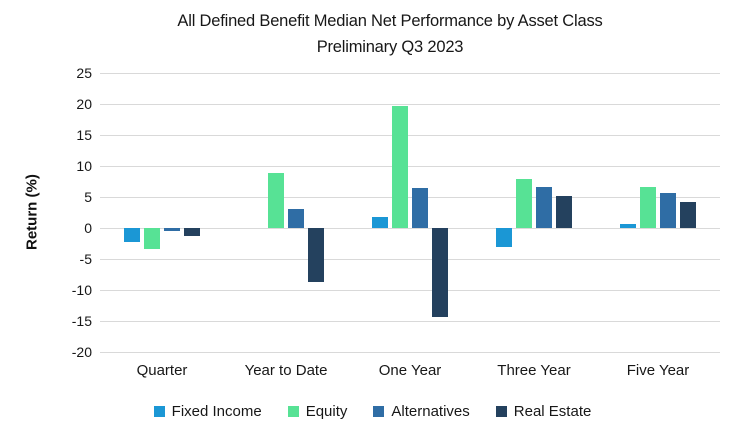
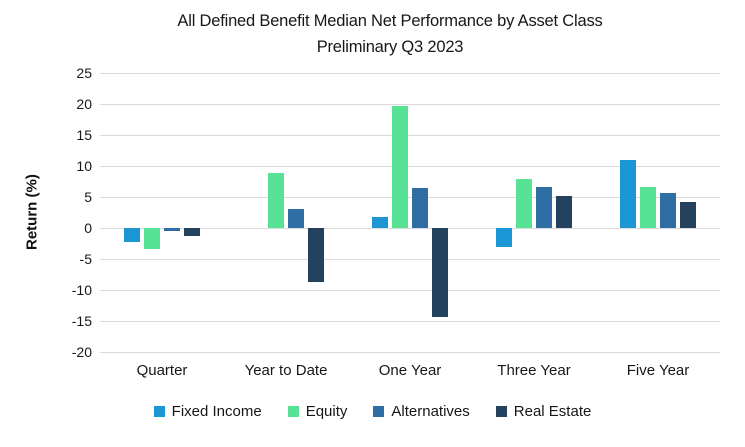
Fixed Income/Five Year: 1 -> 11
